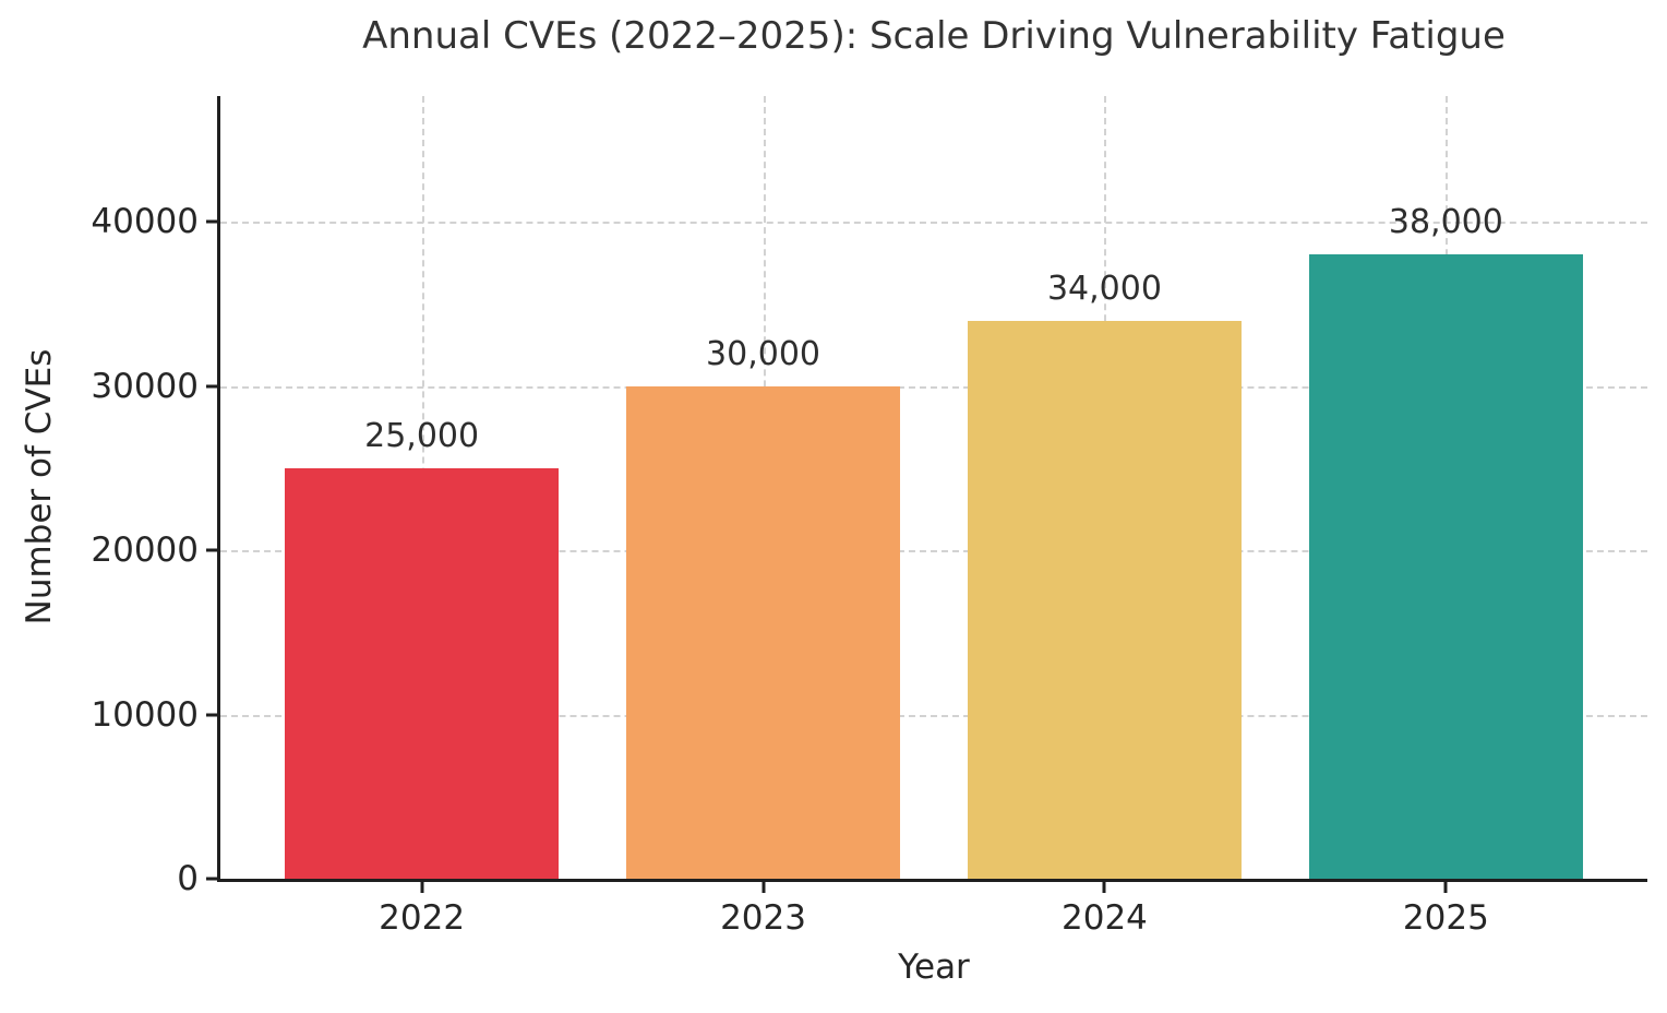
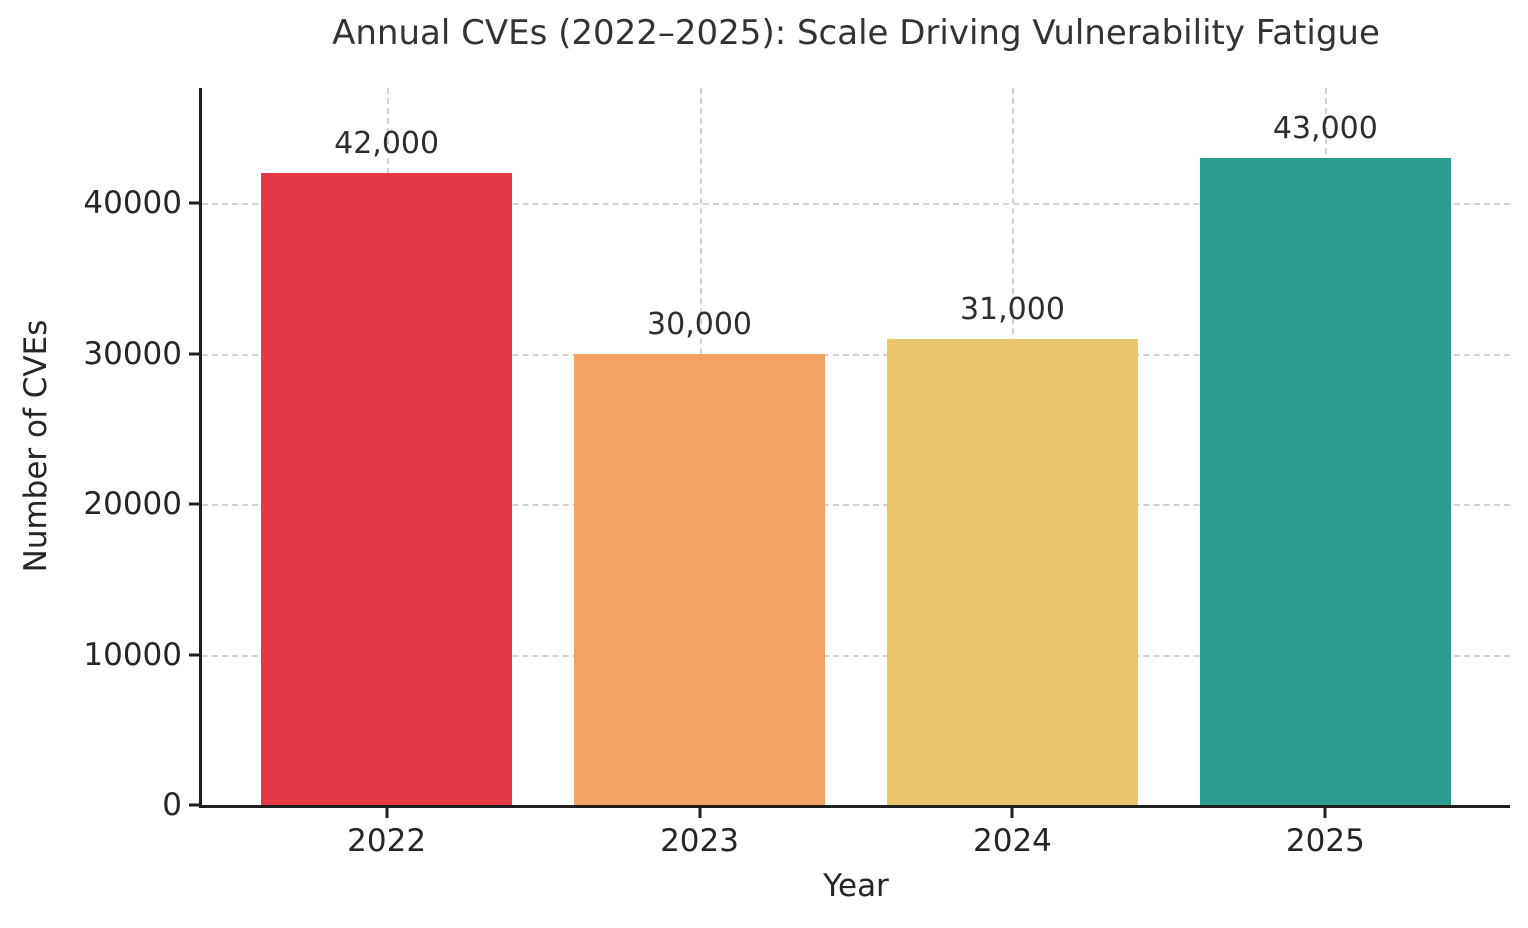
2022: 25,000 -> 42,000
2024: 34,000 -> 31,000
2025: 38,000 -> 43,000
